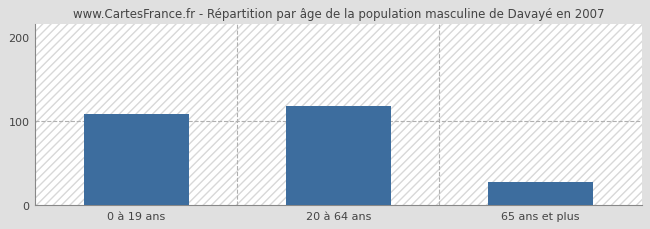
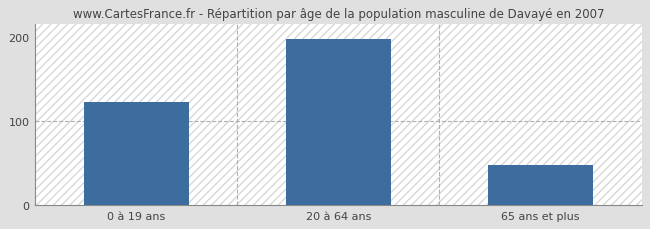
0 à 19 ans: 108 -> 122
20 à 64 ans: 118 -> 198
65 ans et plus: 28 -> 48
